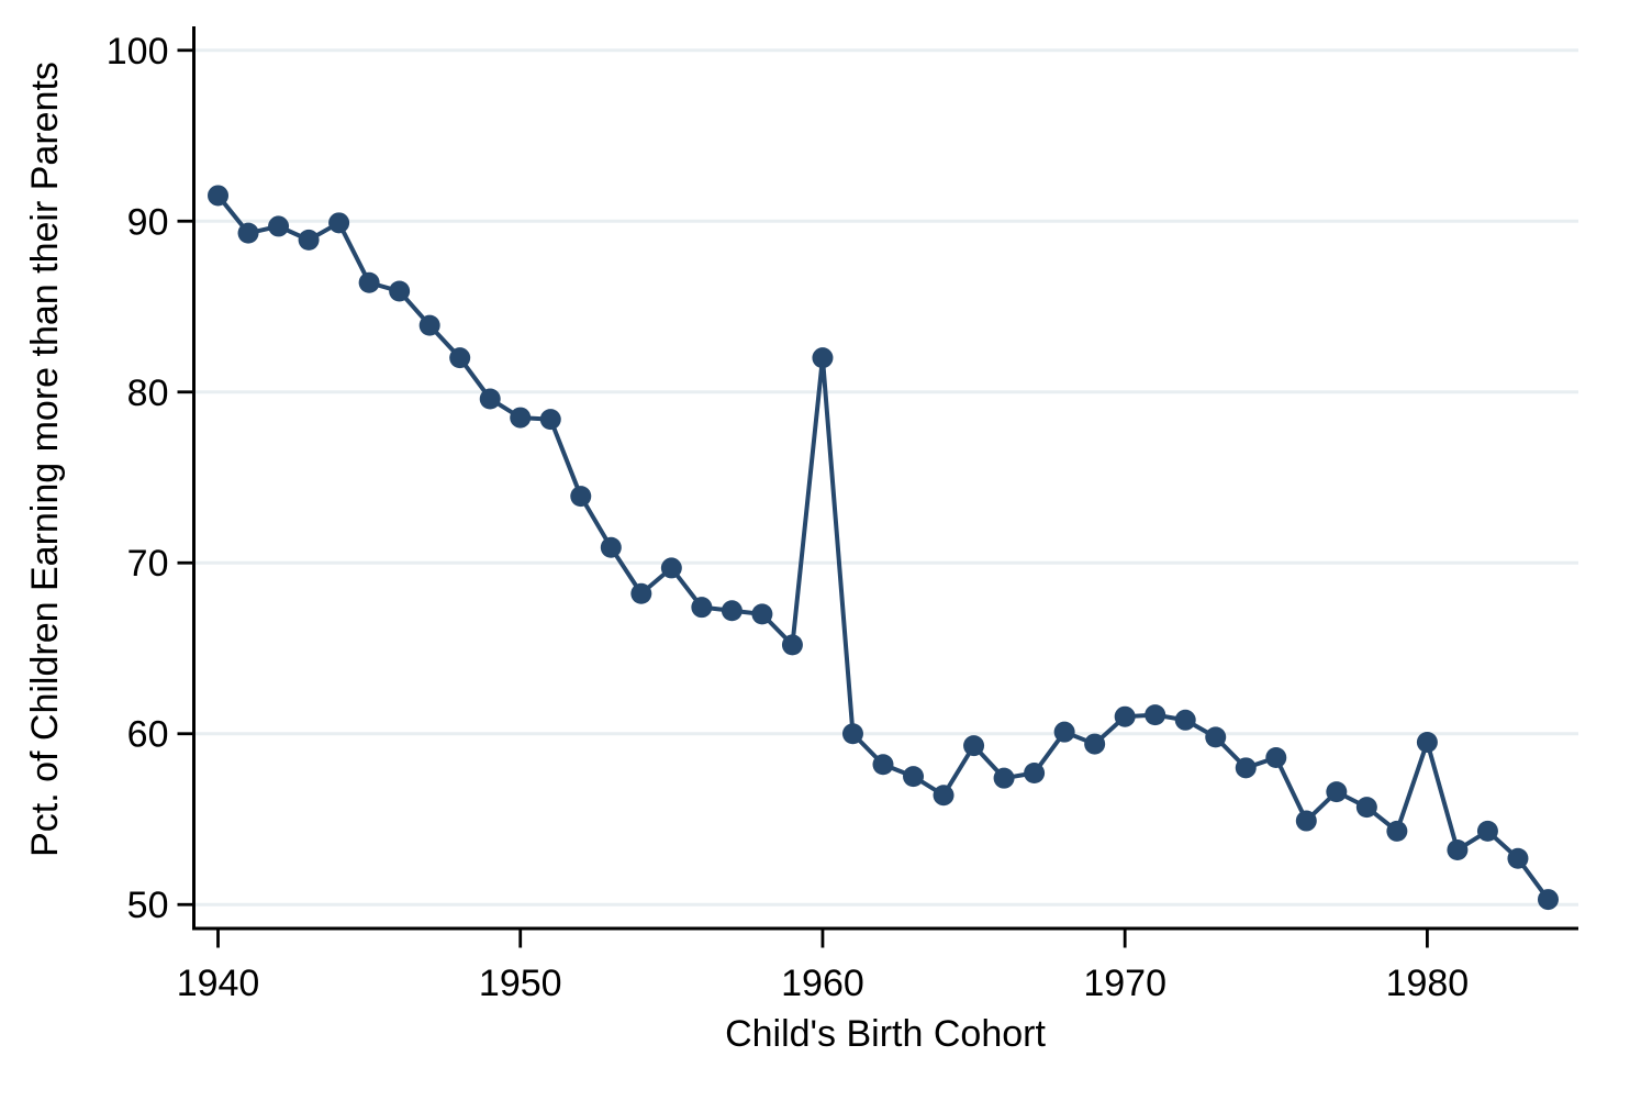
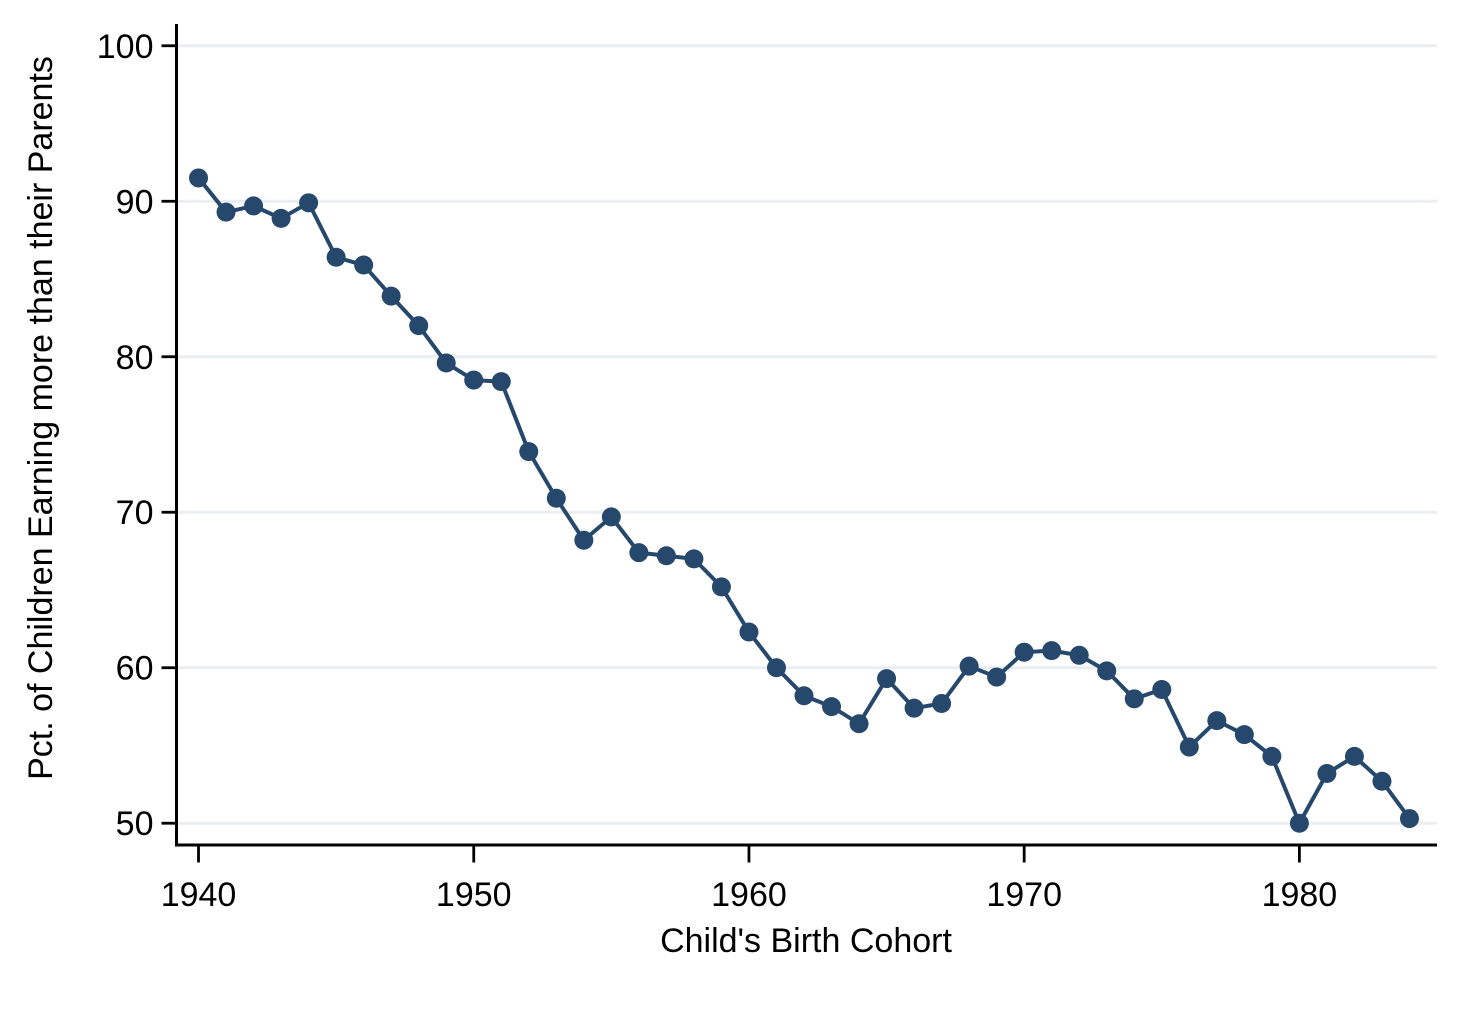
1960: 82.0 -> 62.3
1980: 59.5 -> 50.0
